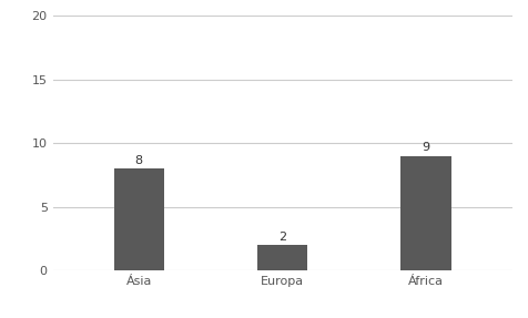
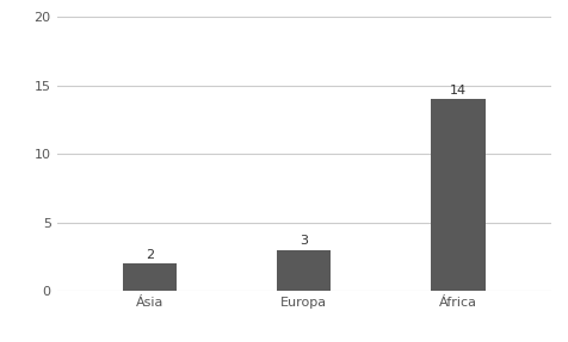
Ásia: 8 -> 2
Europa: 2 -> 3
África: 9 -> 14
